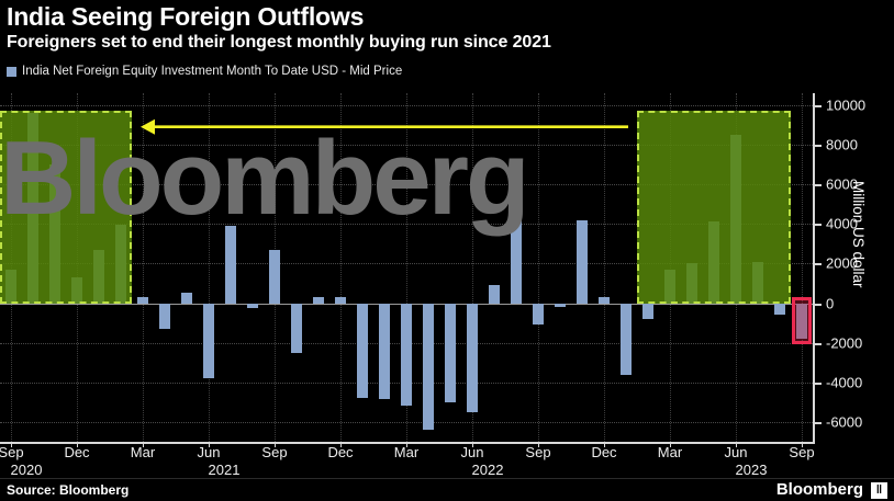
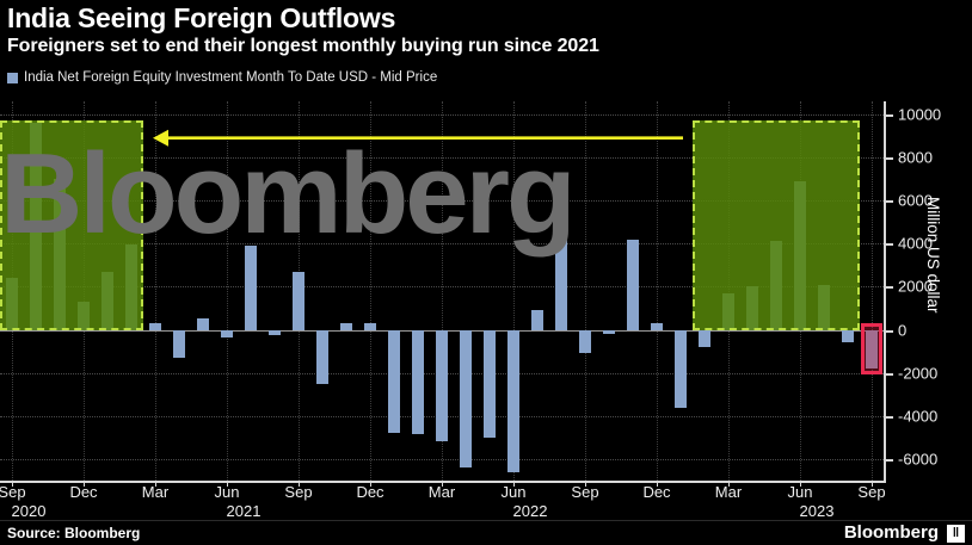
Sep 2020: 1700 -> 2400
Jun 2021: -3800 -> -400
Jun 2022: -5500 -> -6600
Jun 2023: 8500 -> 6900
